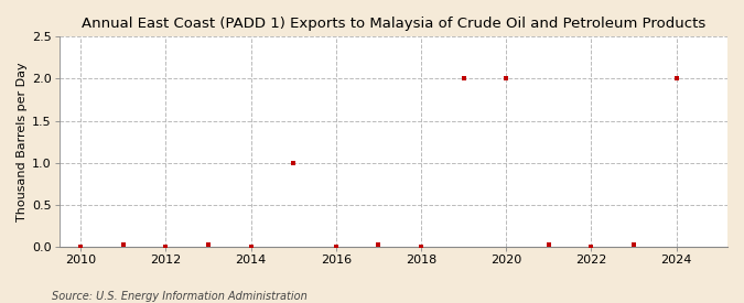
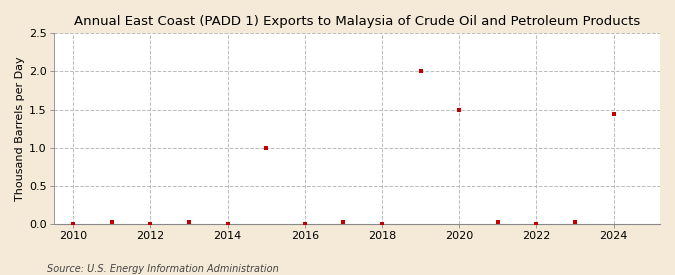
2020: 2.00 -> 1.50
2024: 2.00 -> 1.44
